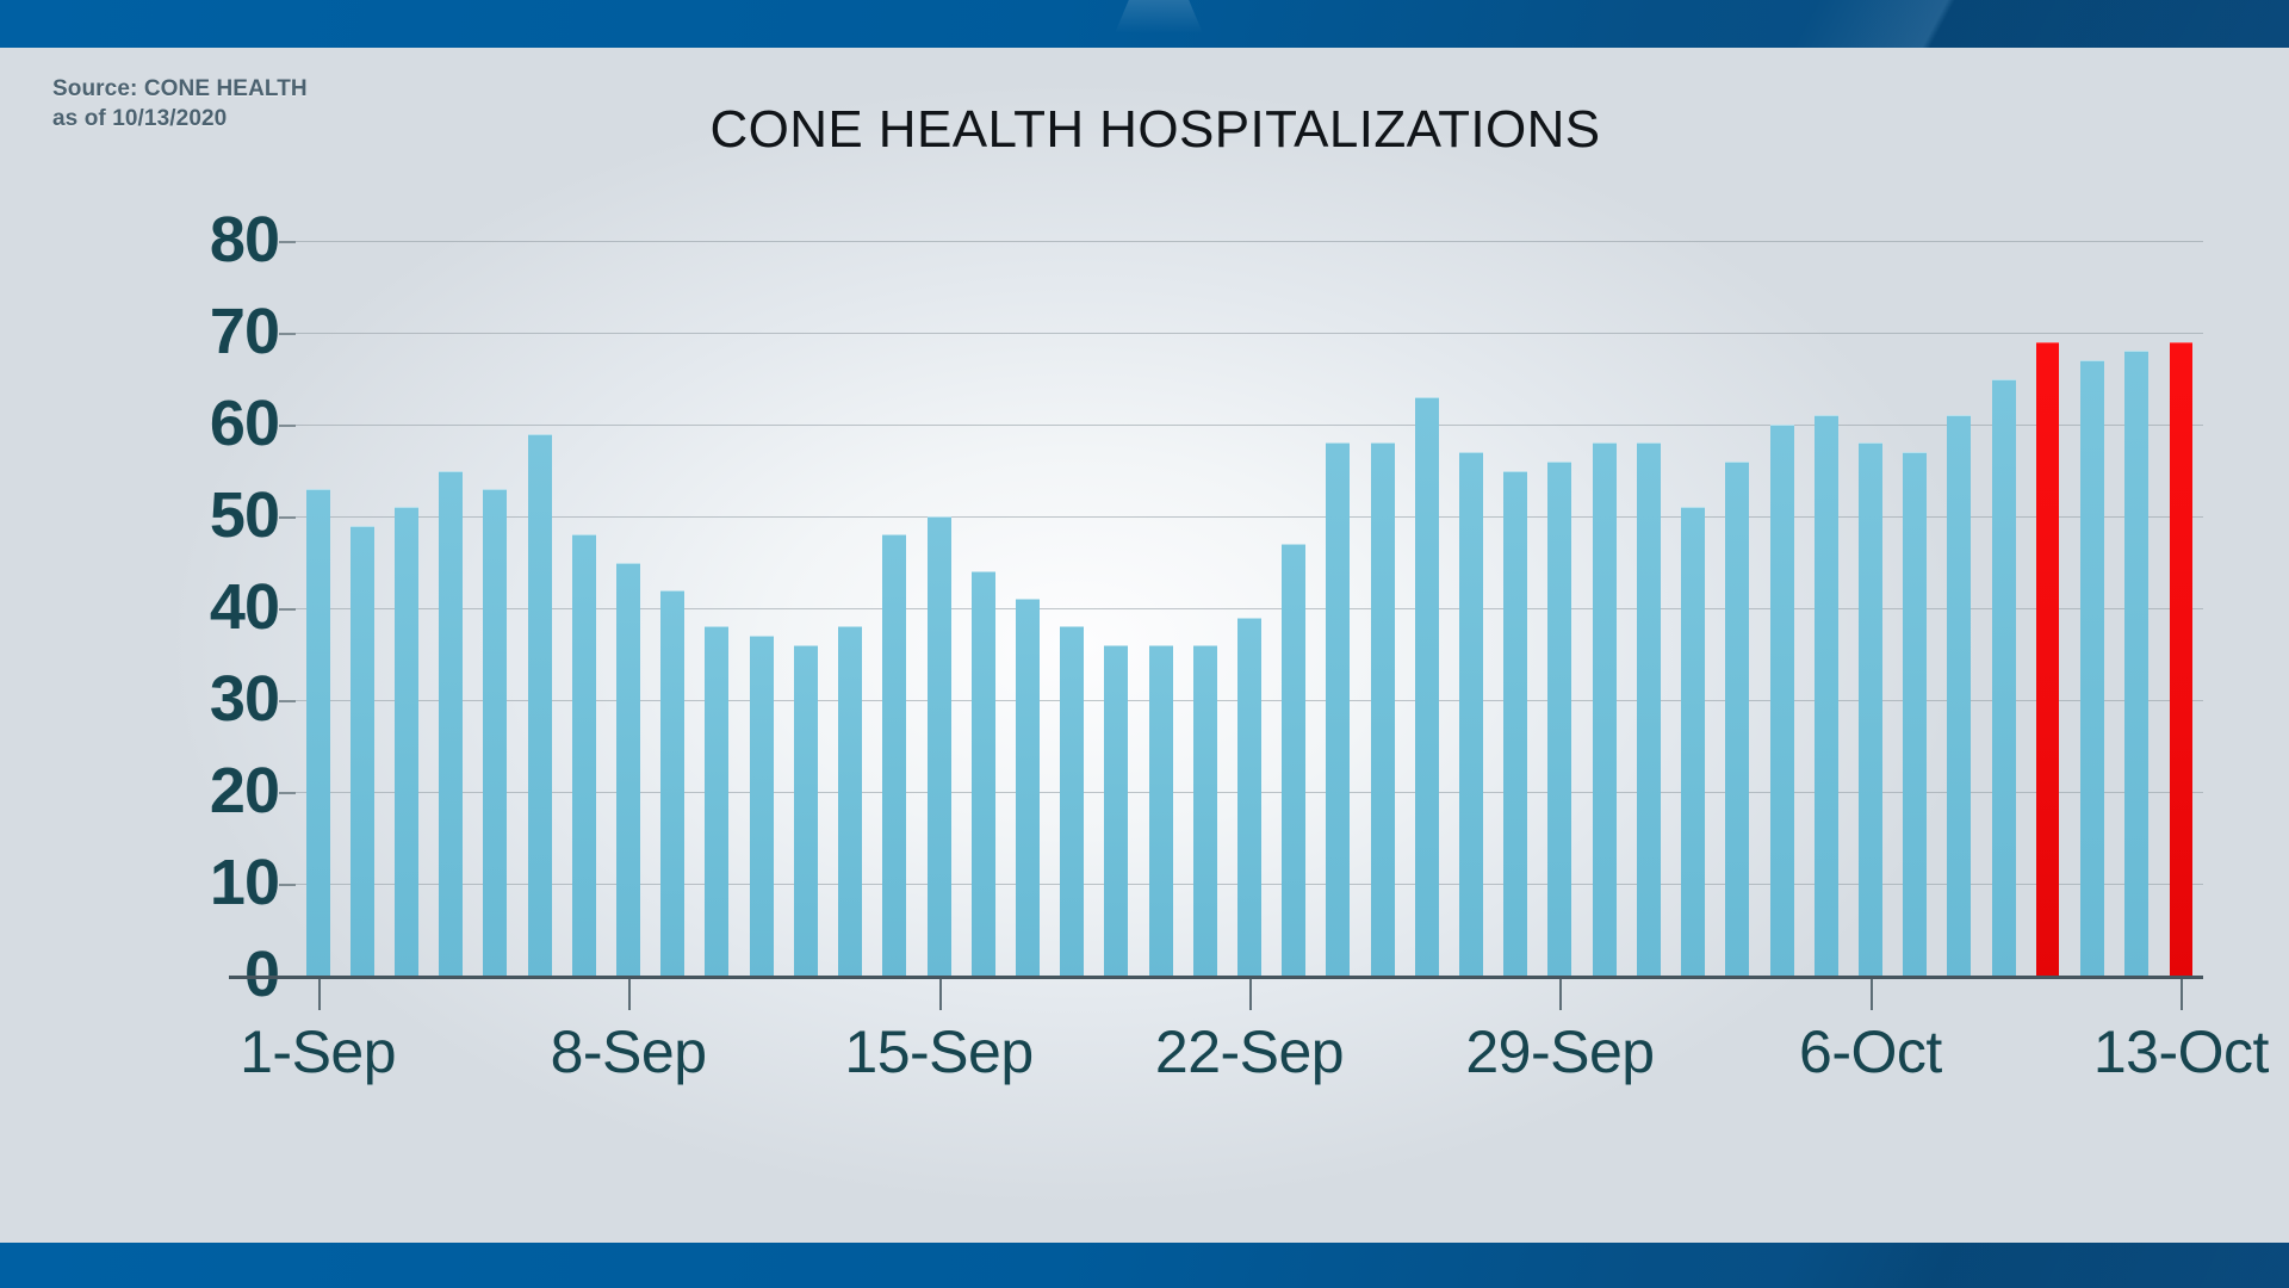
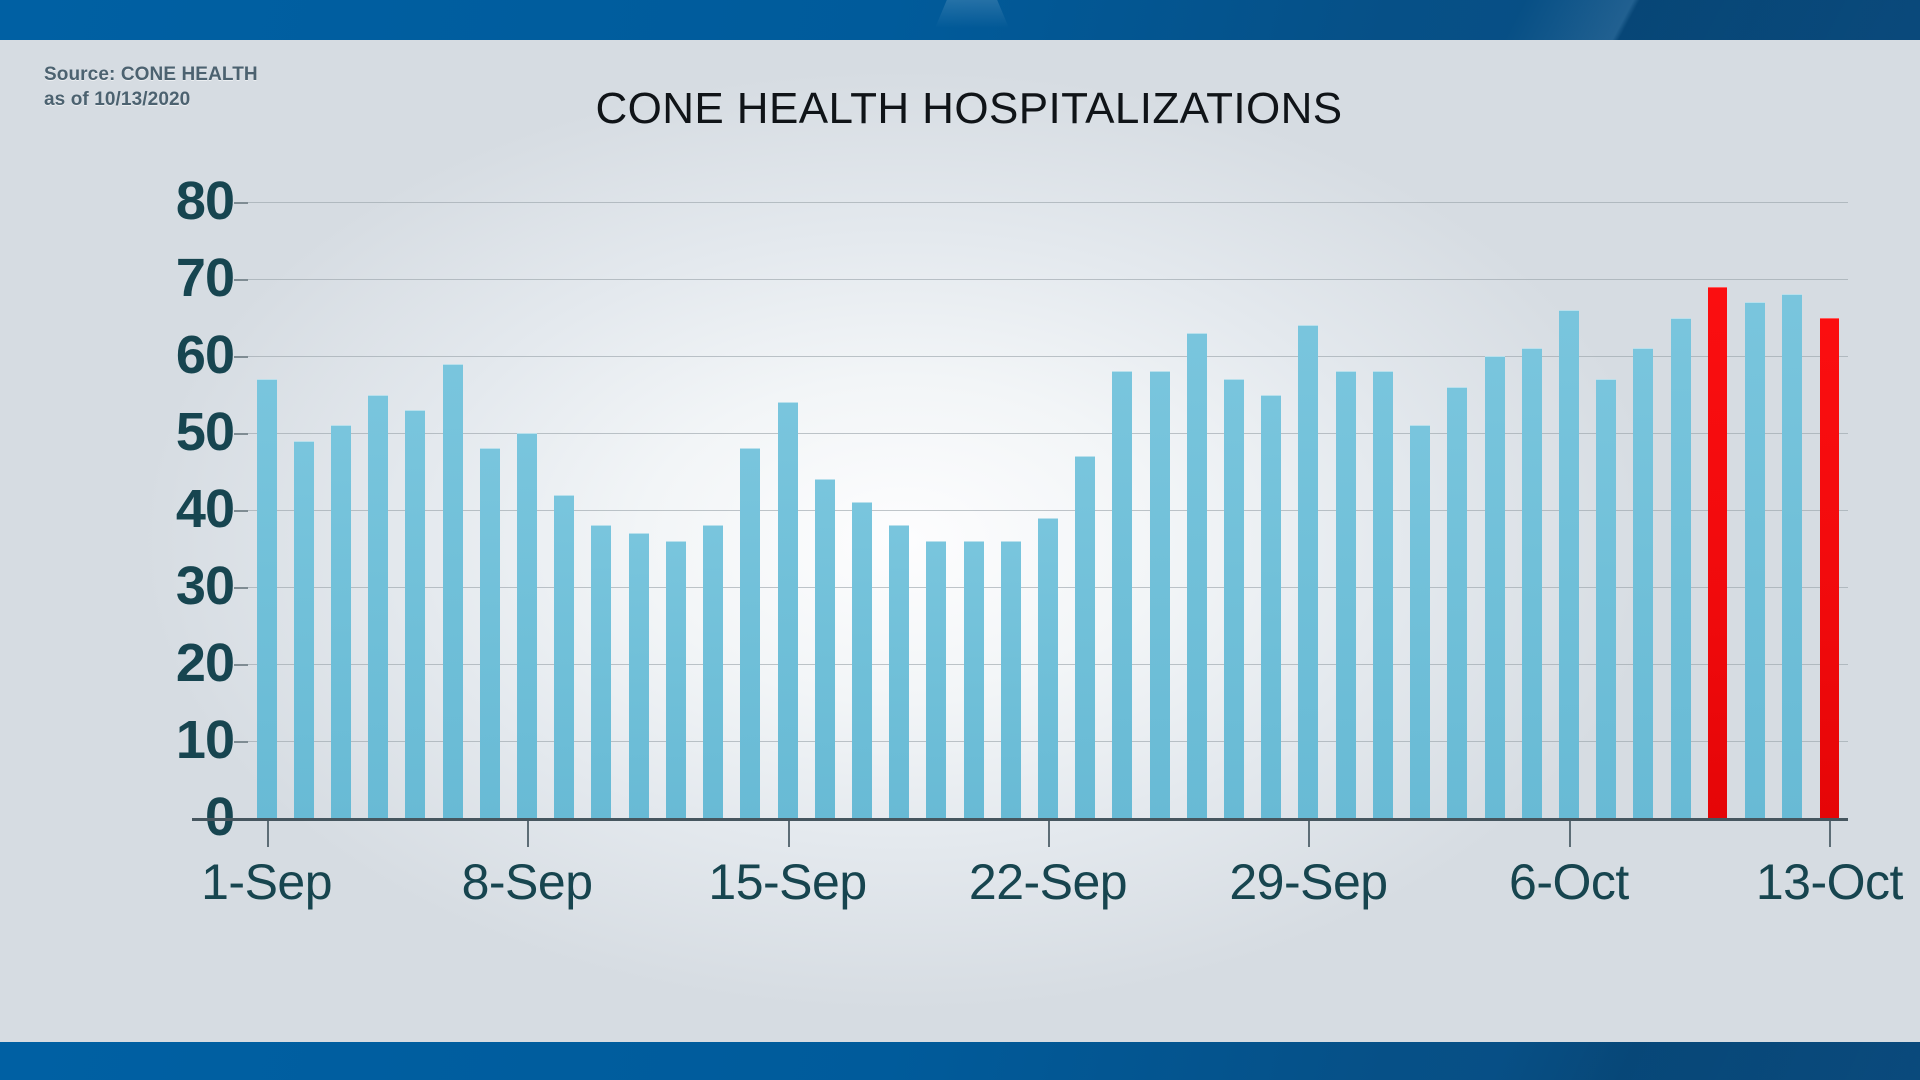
1-Sep: 53 -> 57
8-Sep: 45 -> 50
15-Sep: 50 -> 54
29-Sep: 56 -> 64
6-Oct: 58 -> 66
13-Oct: 69 -> 65
